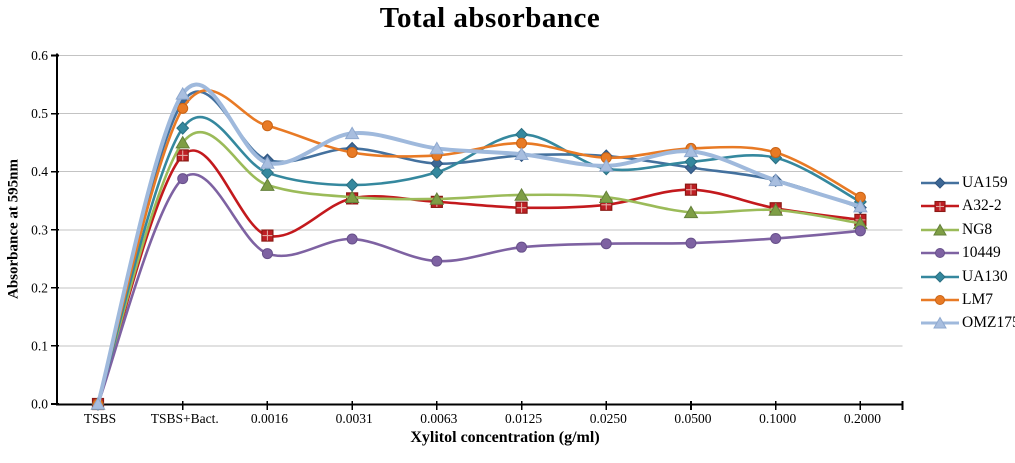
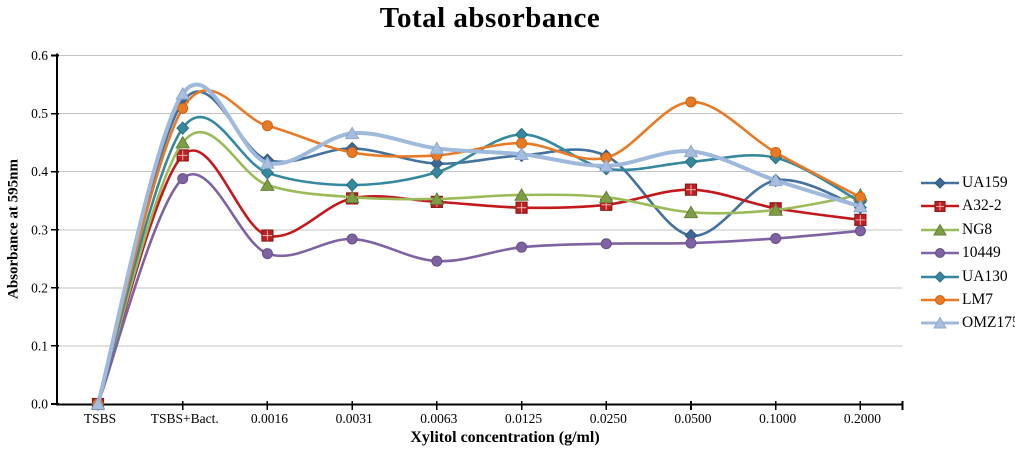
UA159/0.0500: 0.41 -> 0.29
LM7/0.0500: 0.44 -> 0.52
NG8/0.2000: 0.31 -> 0.36
